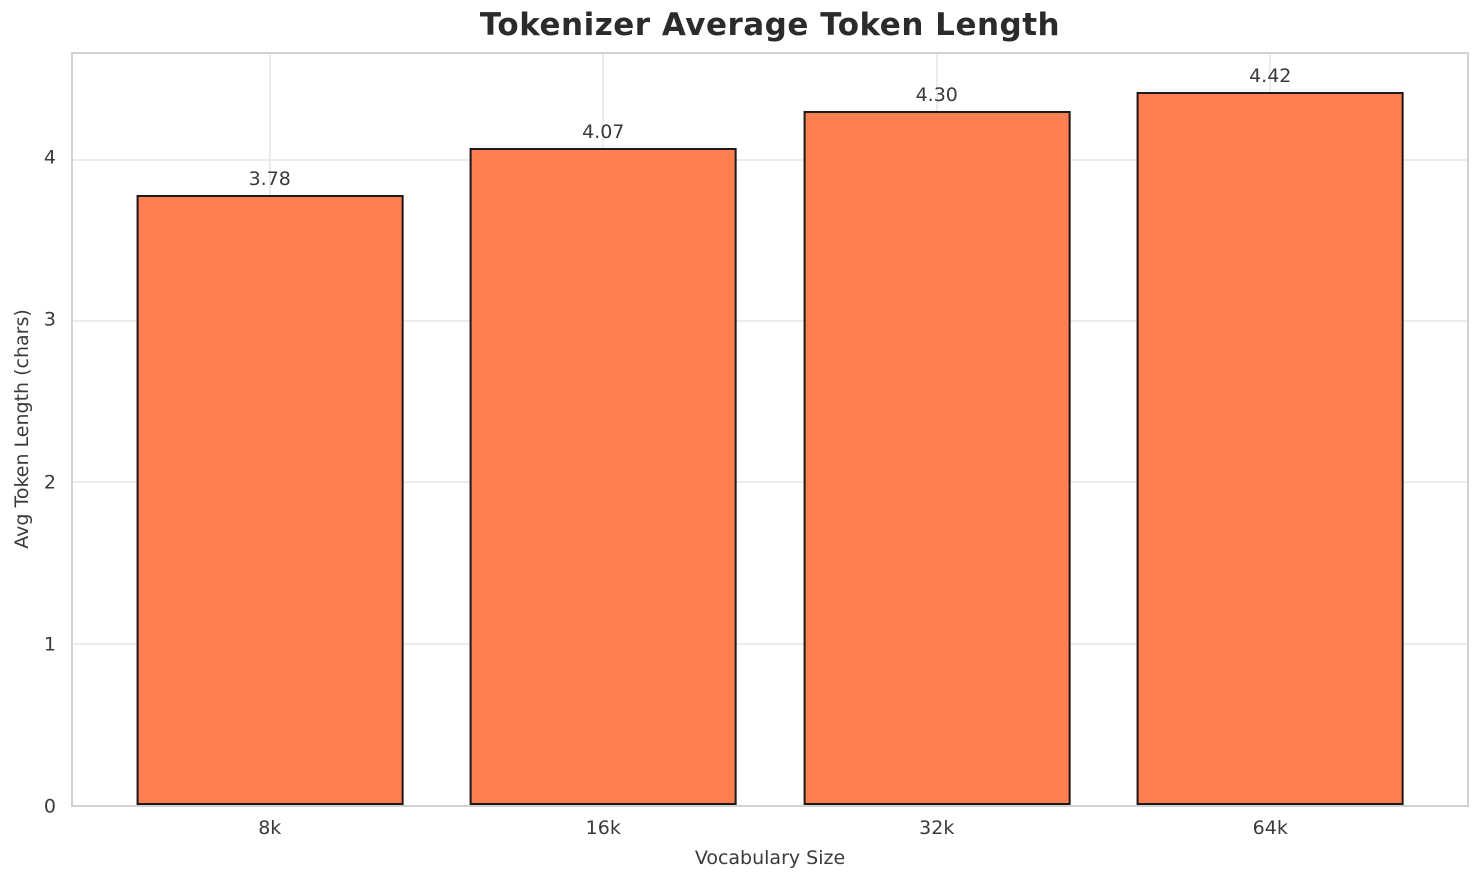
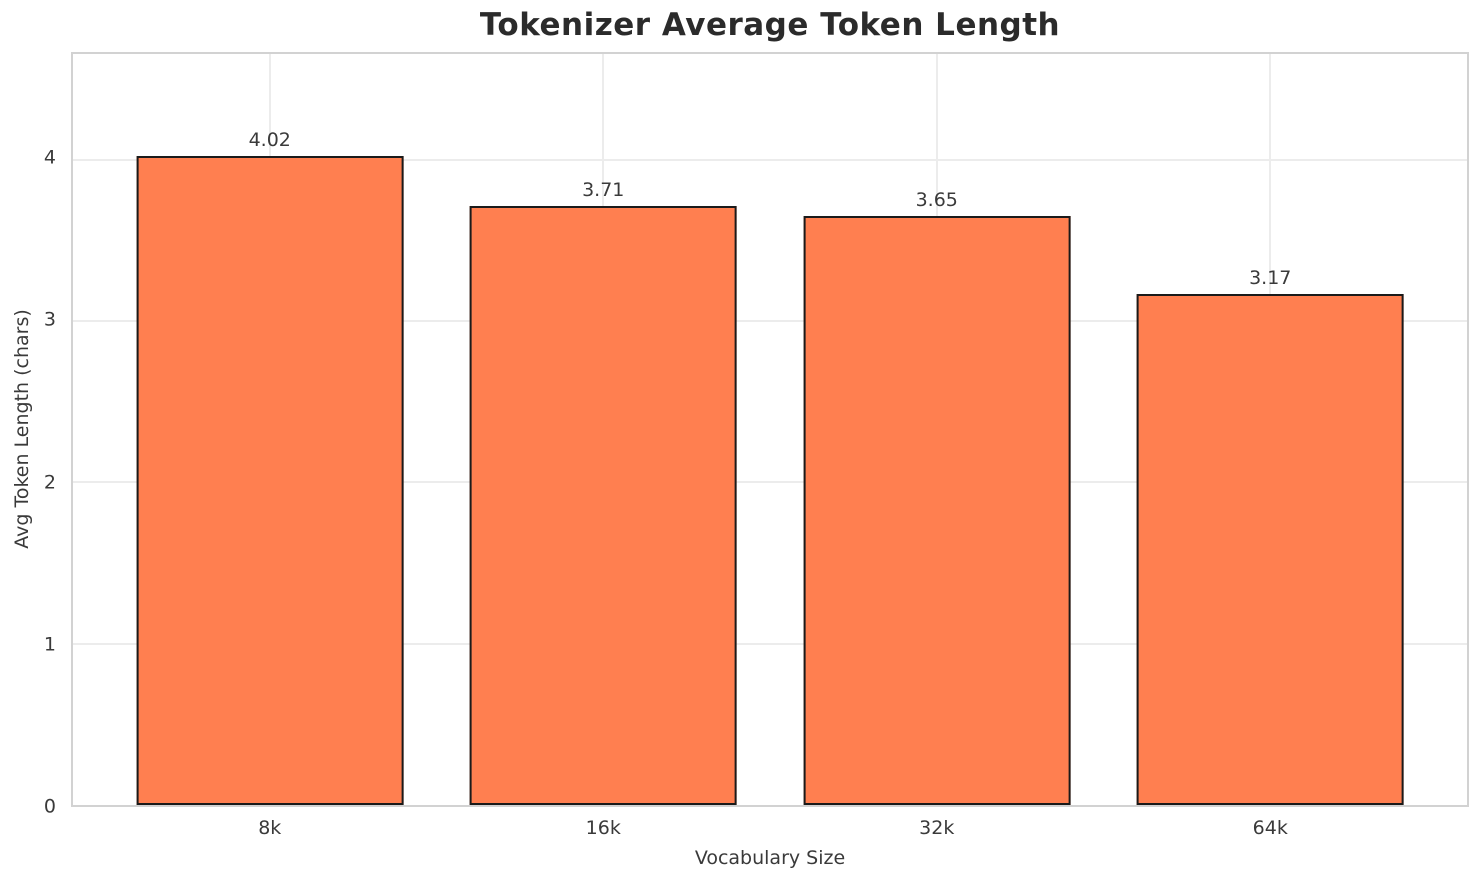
8k: 3.78 -> 4.02
16k: 4.07 -> 3.71
32k: 4.30 -> 3.65
64k: 4.42 -> 3.17
